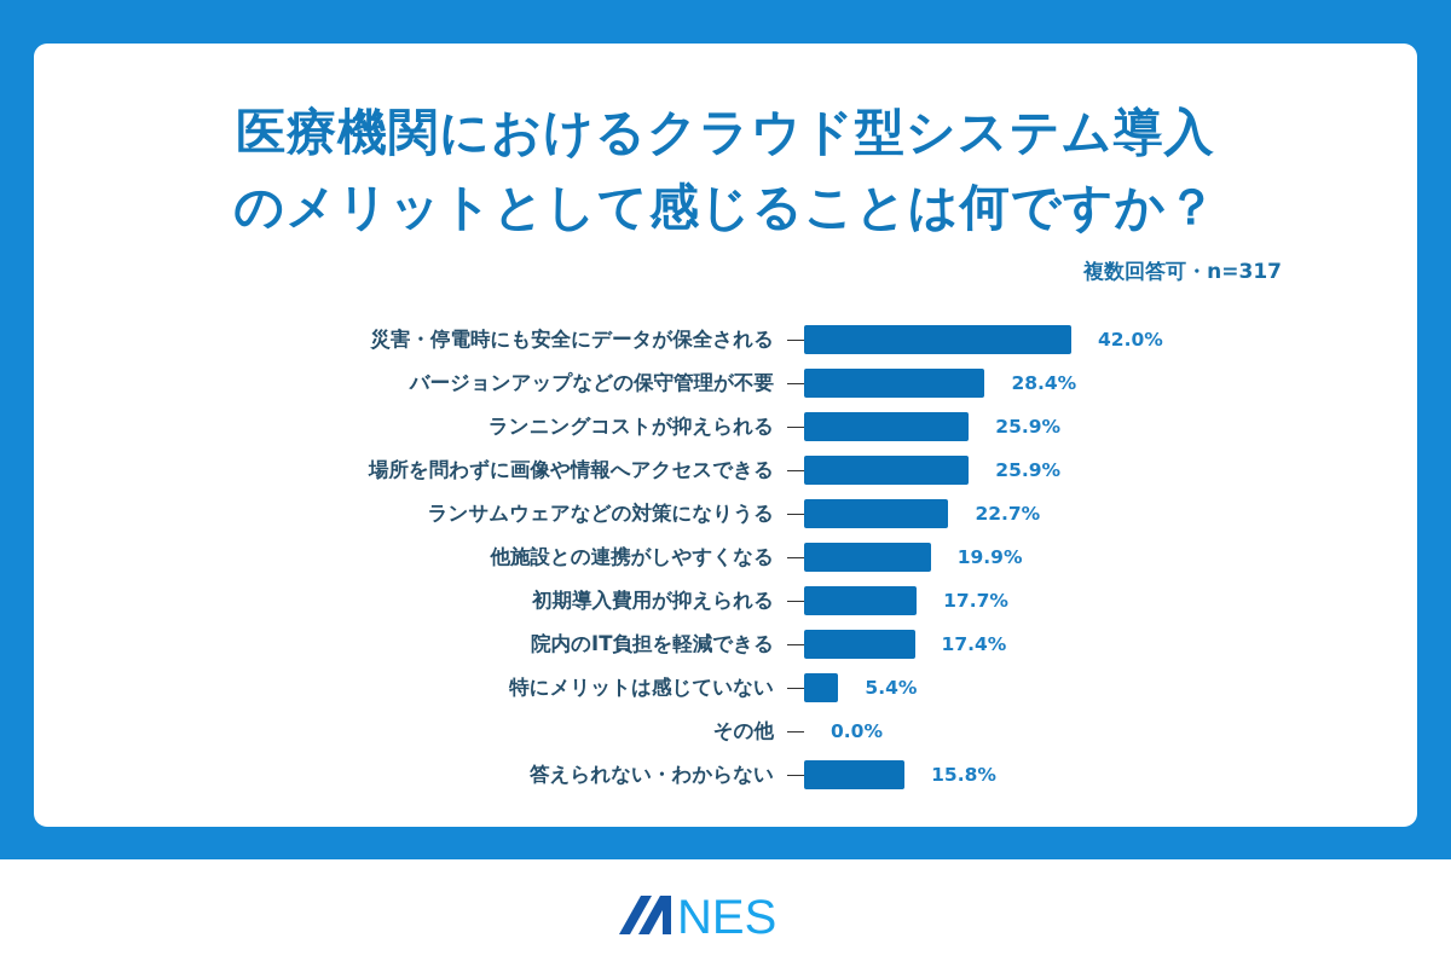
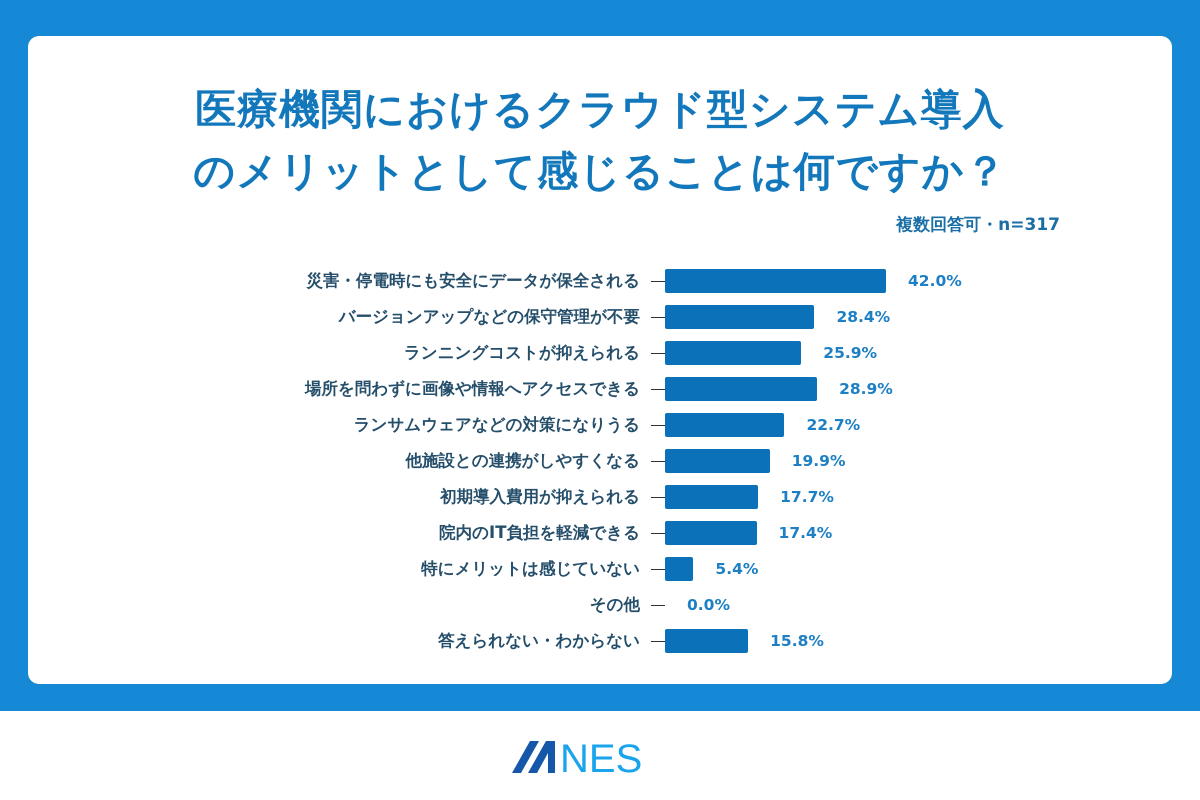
場所を問わずに画像や情報へアクセスできる: 25.9% -> 28.9%
